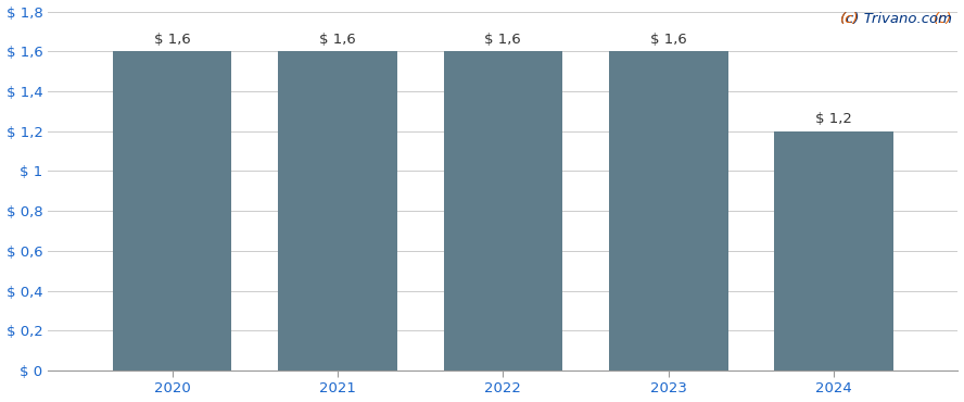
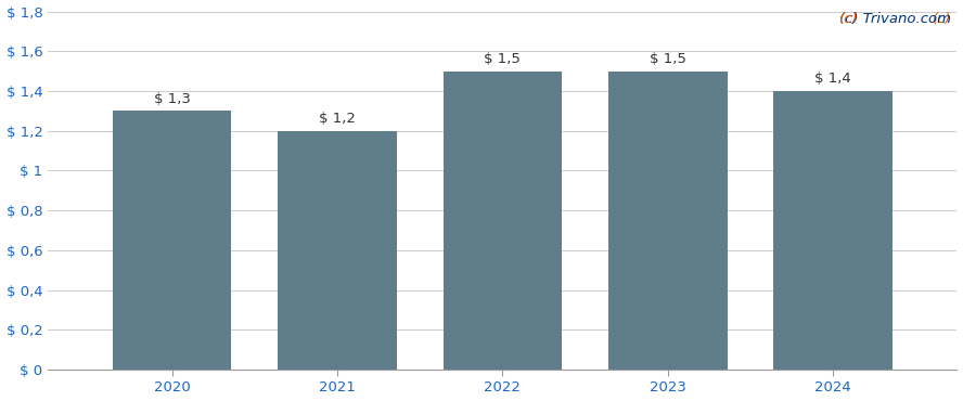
2020: 1,6 -> 1,3
2021: 1,6 -> 1,2
2022: 1,6 -> 1,5
2023: 1,6 -> 1,5
2024: 1,2 -> 1,4
